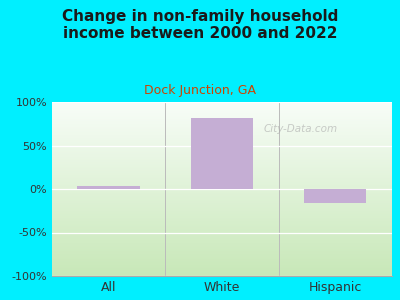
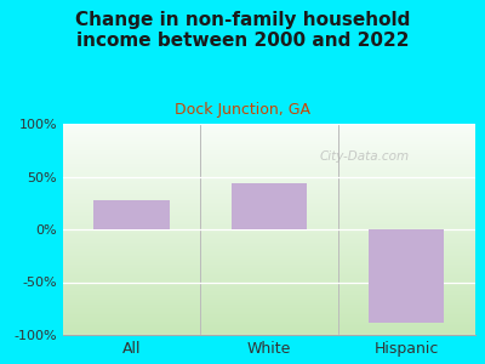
All: 4% -> 28%
White: 82% -> 44%
Hispanic: -16% -> -88%
